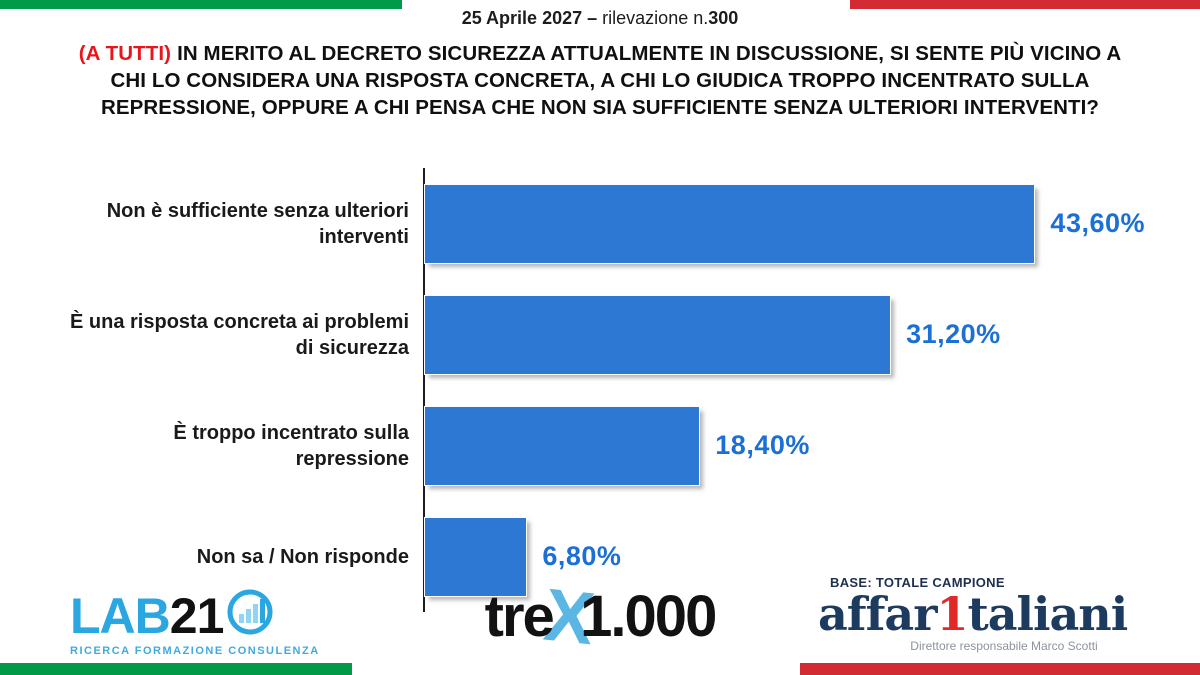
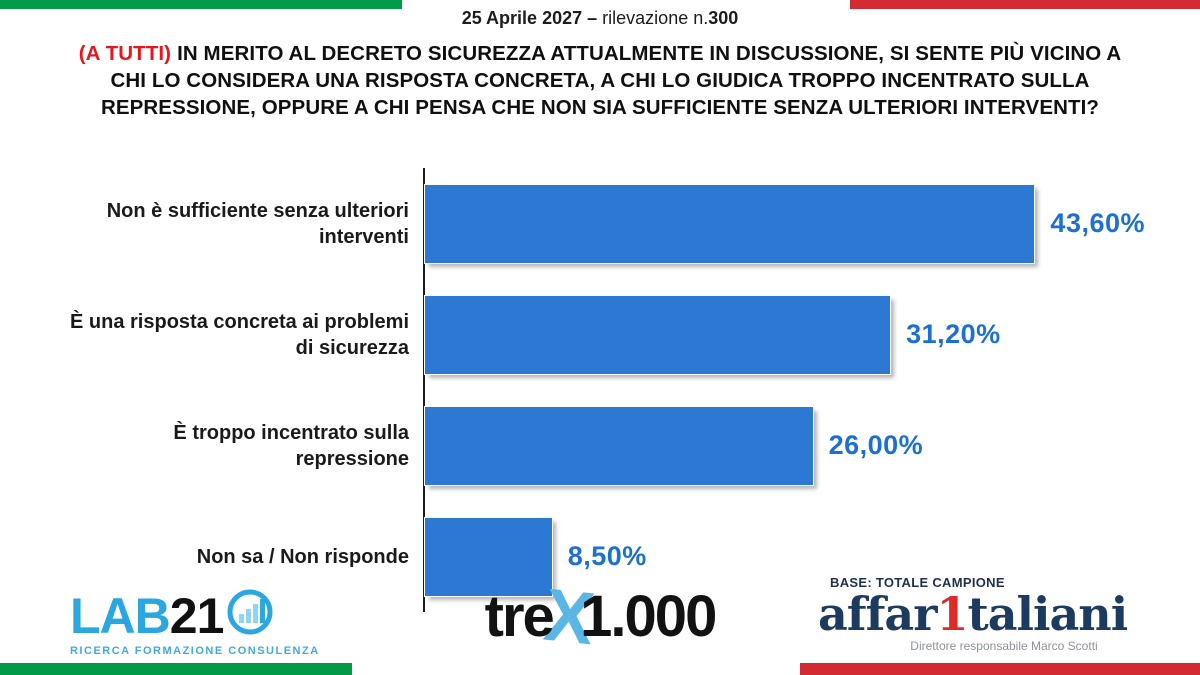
È troppo incentrato sulla repressione: 18,40% -> 26,00%
Non sa / Non risponde: 6,80% -> 8,50%
